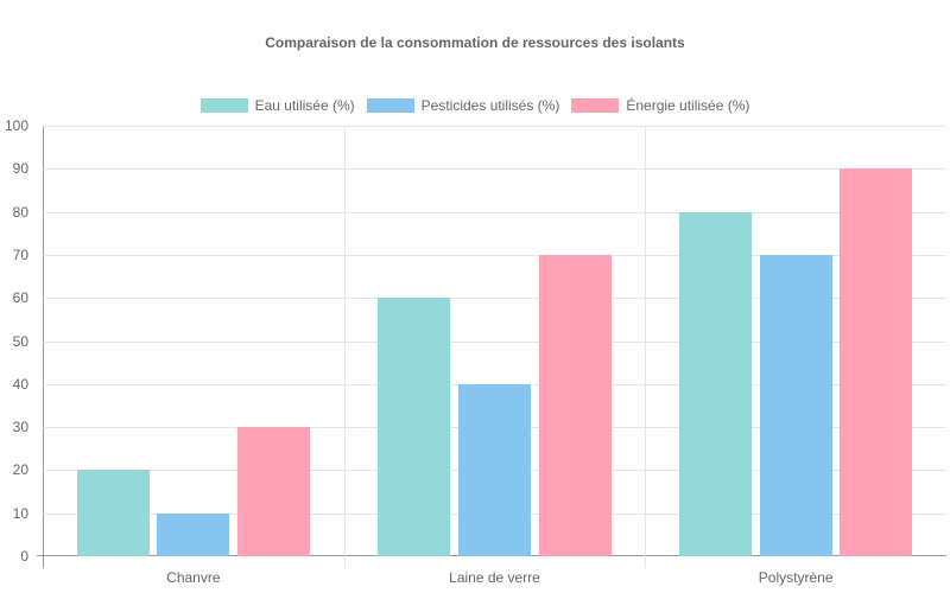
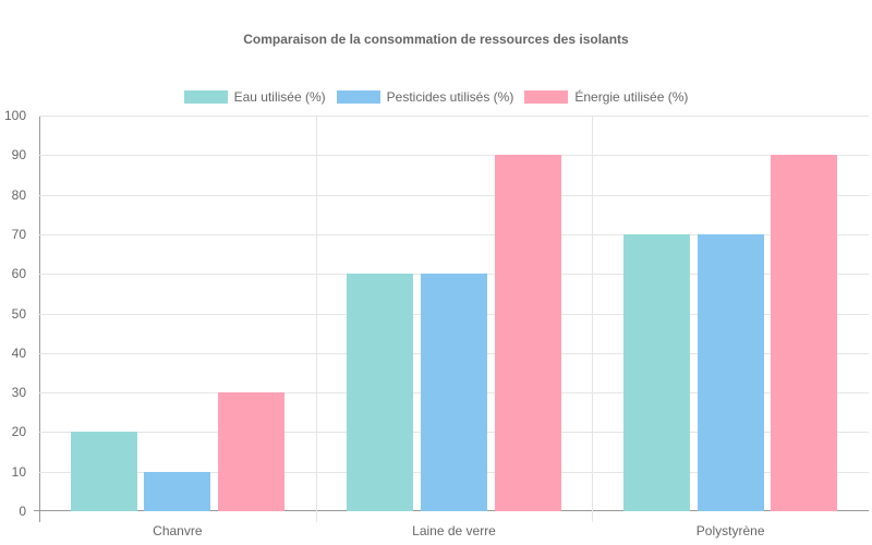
Pesticides utilisés (%)/Laine de verre: 40 -> 60
Énergie utilisée (%)/Laine de verre: 70 -> 90
Eau utilisée (%)/Polystyrène: 80 -> 70
